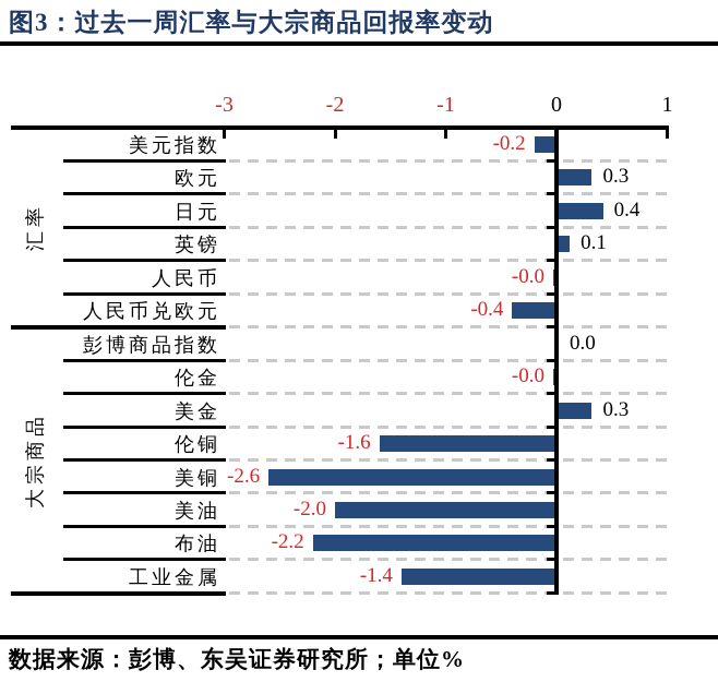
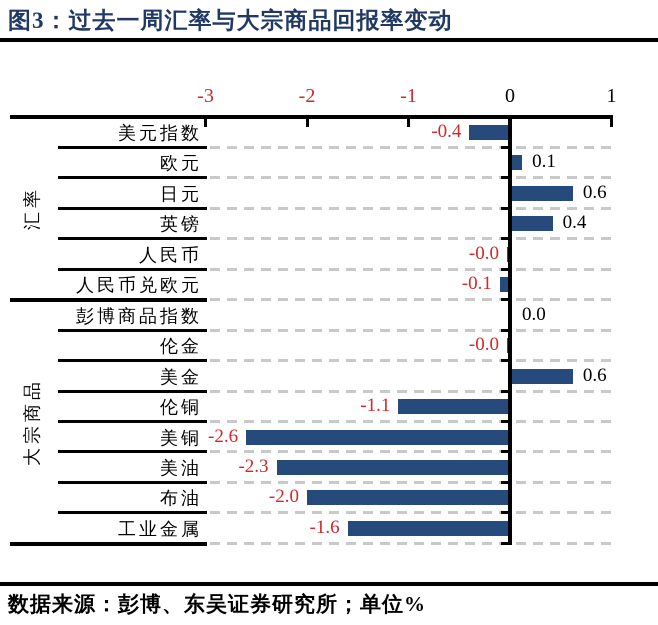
美元指数: -0.2 -> -0.4
欧元: 0.3 -> 0.1
日元: 0.4 -> 0.6
英镑: 0.1 -> 0.4
人民币兑欧元: -0.4 -> -0.1
美金: 0.3 -> 0.6
伦铜: -1.6 -> -1.1
美油: -2.0 -> -2.3
布油: -2.2 -> -2.0
工业金属: -1.4 -> -1.6
